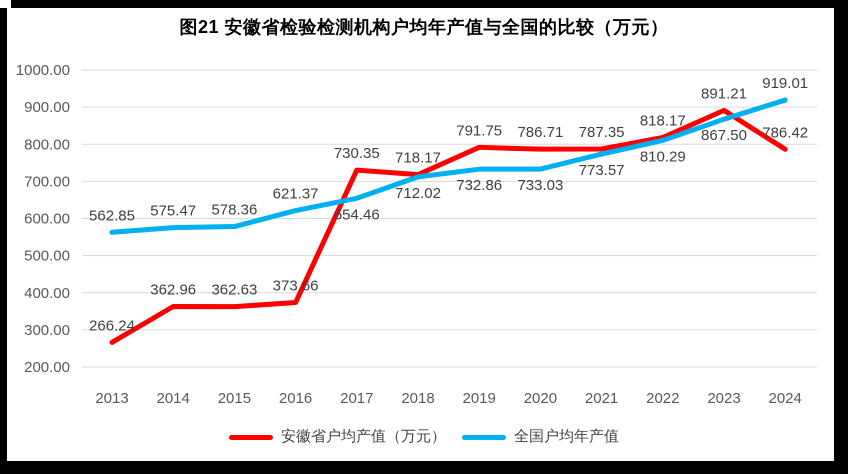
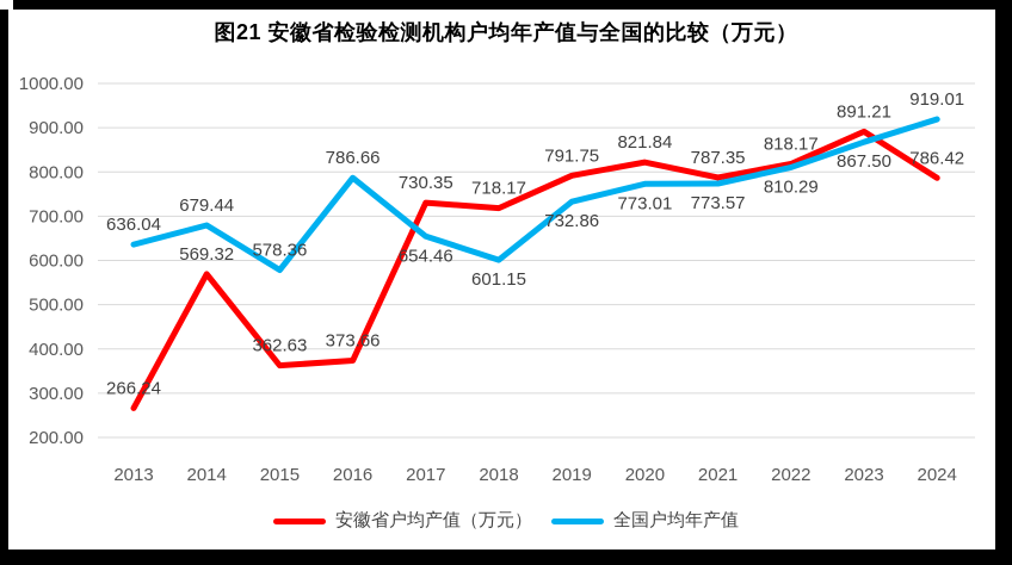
全国户均年产值/2013: 562.85 -> 636.04
安徽省户均产值（万元）/2014: 362.96 -> 569.32
全国户均年产值/2014: 575.47 -> 679.44
全国户均年产值/2016: 621.37 -> 786.66
全国户均年产值/2018: 712.02 -> 601.15
安徽省户均产值（万元）/2020: 786.71 -> 821.84
全国户均年产值/2020: 733.03 -> 773.01
